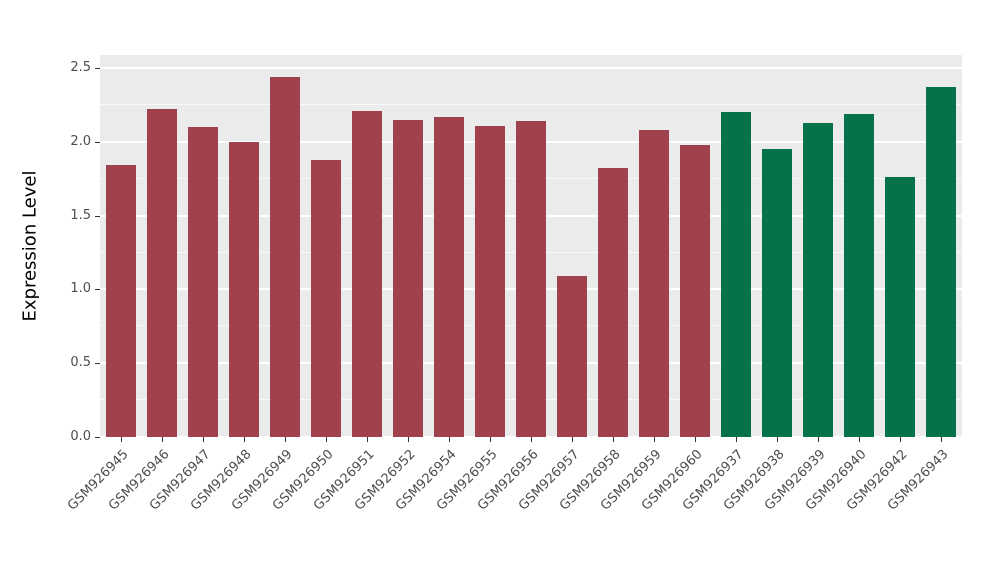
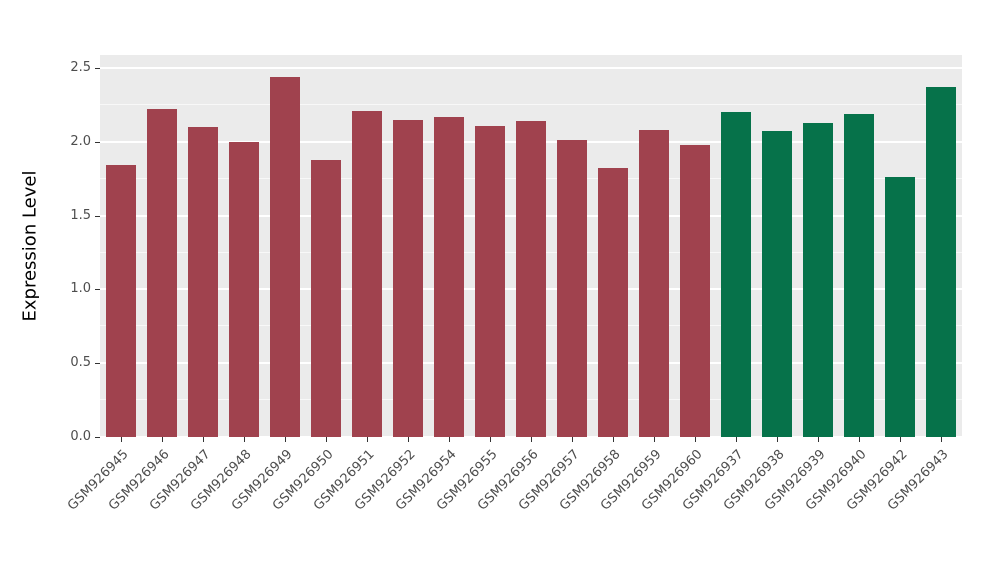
GSM926957: 1.09 -> 2.01
GSM926938: 1.95 -> 2.07
